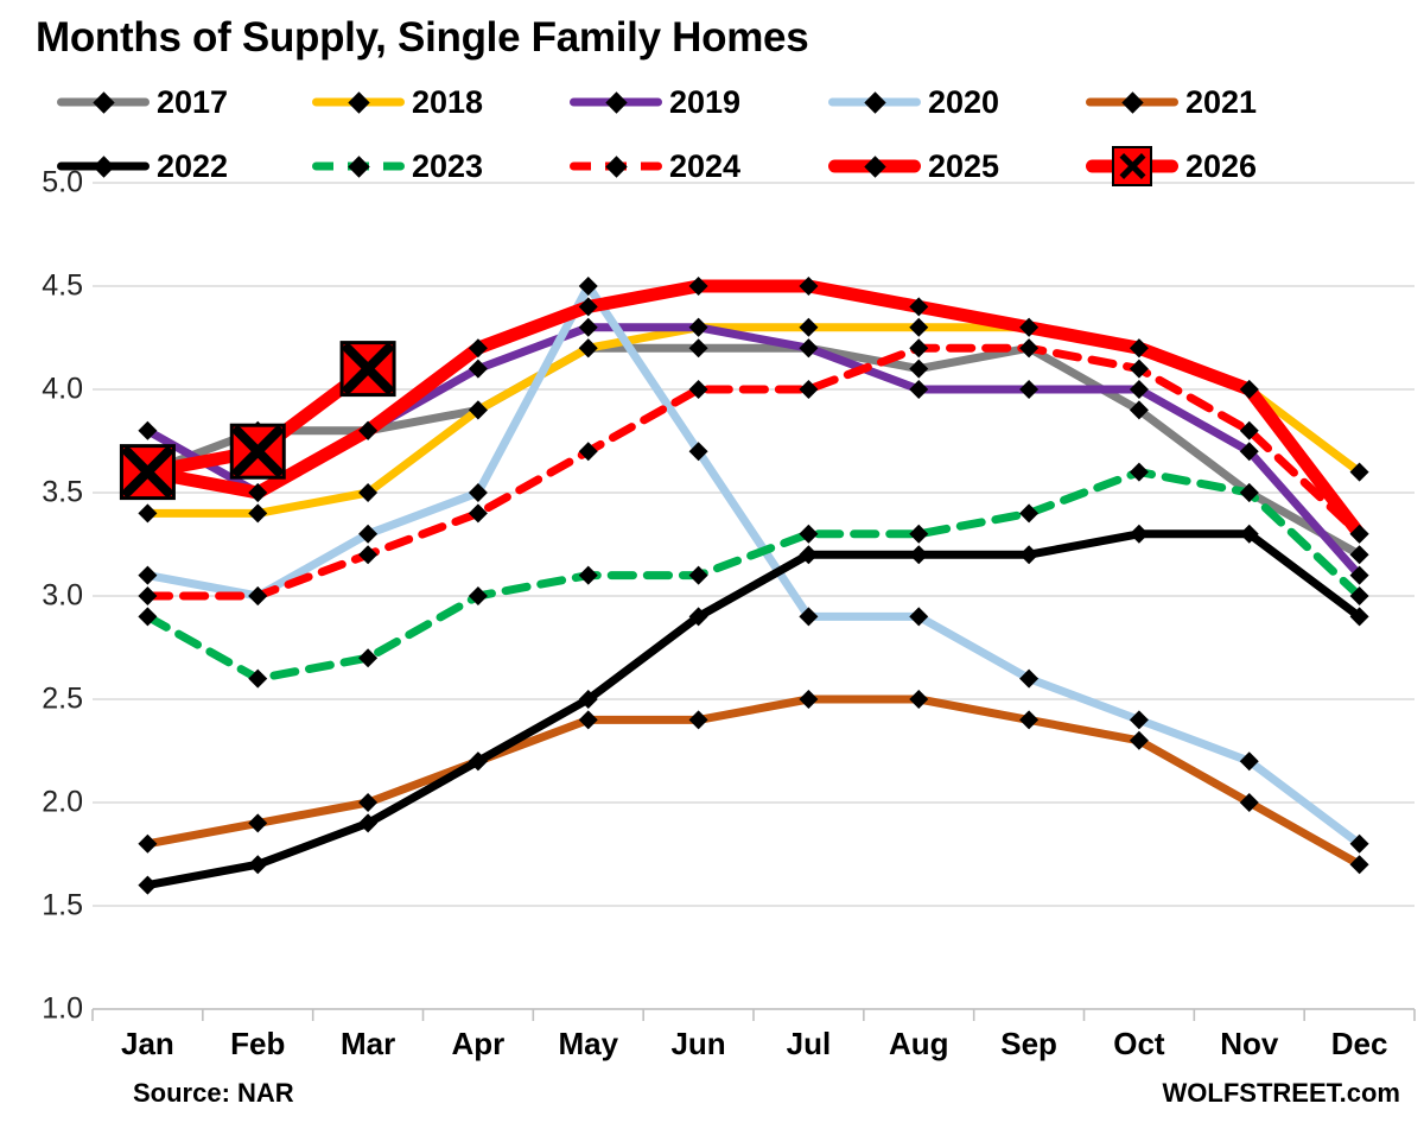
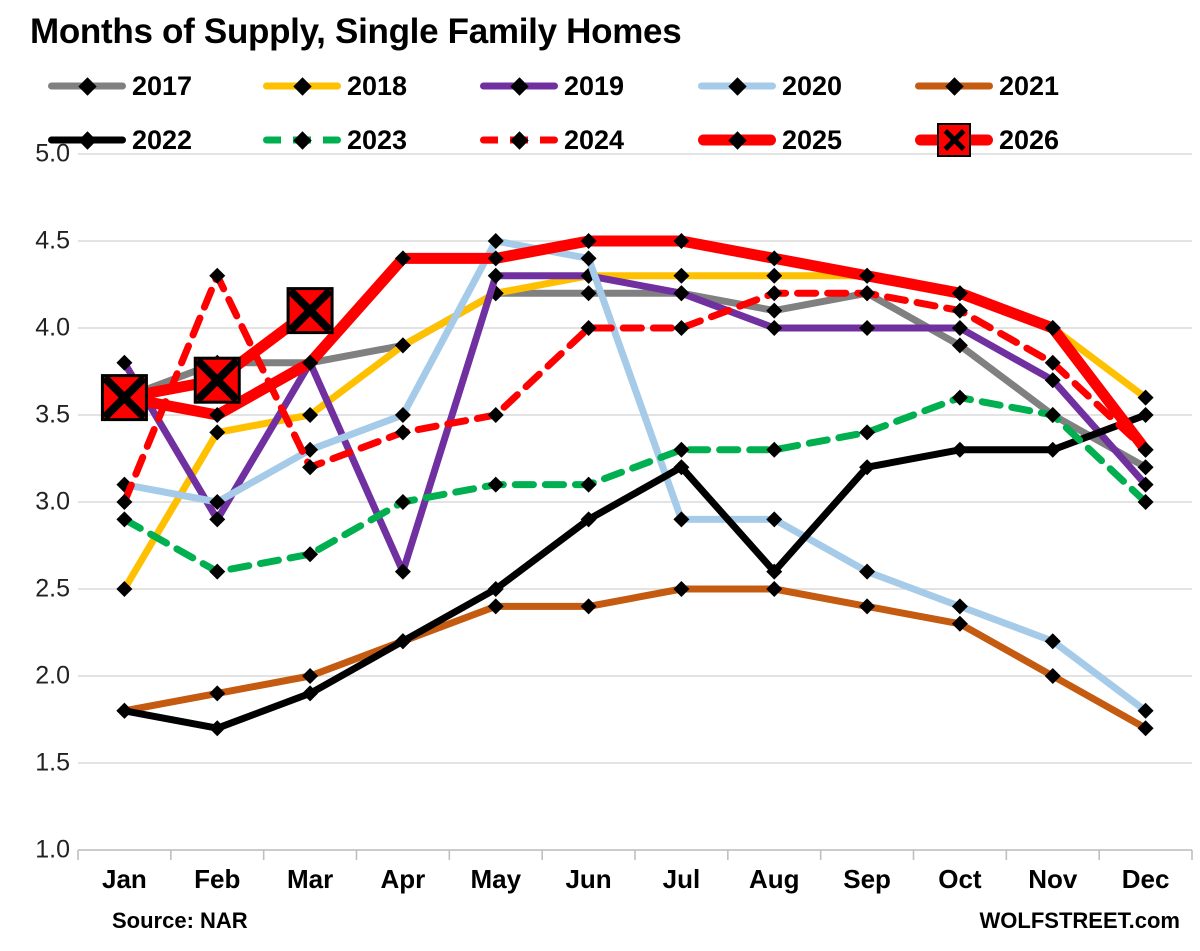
2018/Jan: 3.4 -> 2.5
2022/Jan: 1.6 -> 1.8
2019/Feb: 3.5 -> 2.9
2024/Feb: 3.0 -> 4.3
2019/Apr: 4.1 -> 2.6
2025/Apr: 4.2 -> 4.4
2024/May: 3.7 -> 3.5
2020/Jun: 3.7 -> 4.4
2022/Aug: 3.2 -> 2.6
2022/Dec: 2.9 -> 3.5
